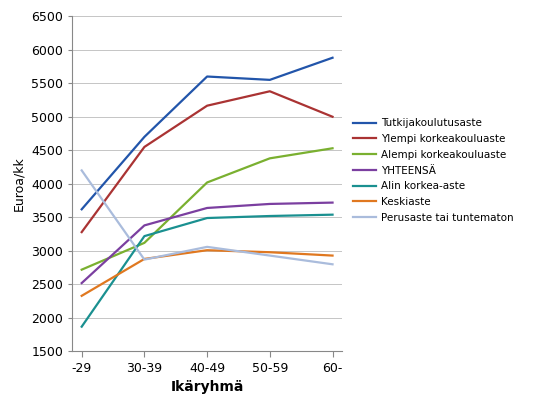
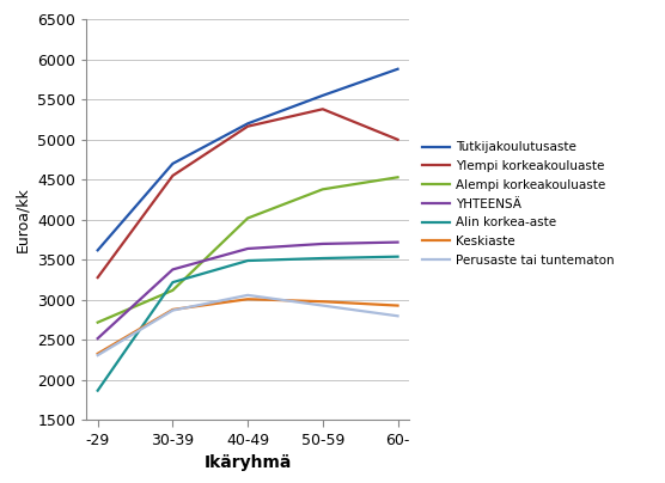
Perusaste tai tuntematon/-29: 4200 -> 2310
Tutkijakoulutusaste/40-49: 5600 -> 5200
